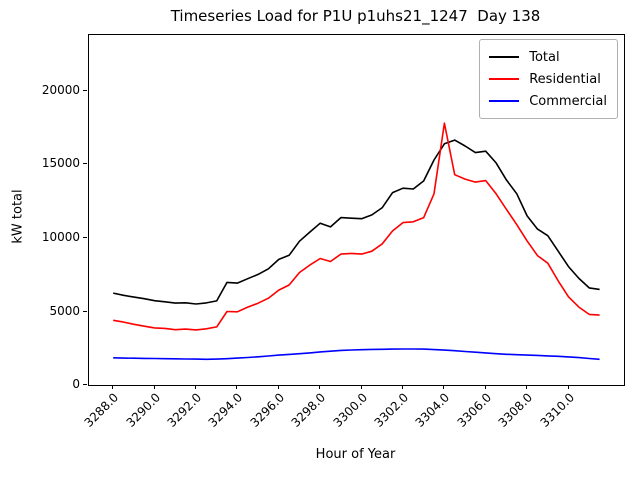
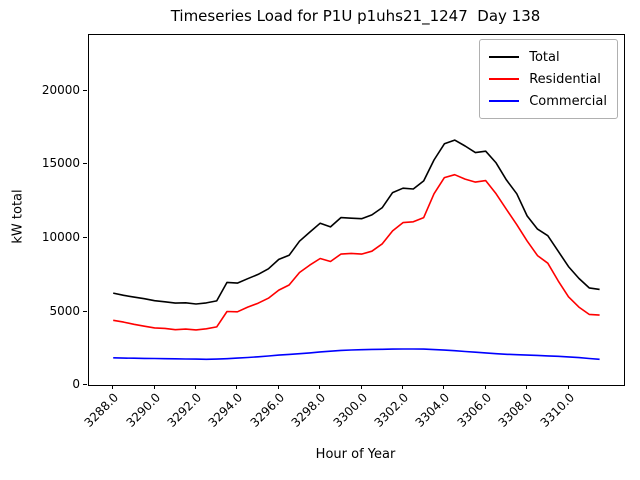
Residential/3304.0: 17800 -> 14100
